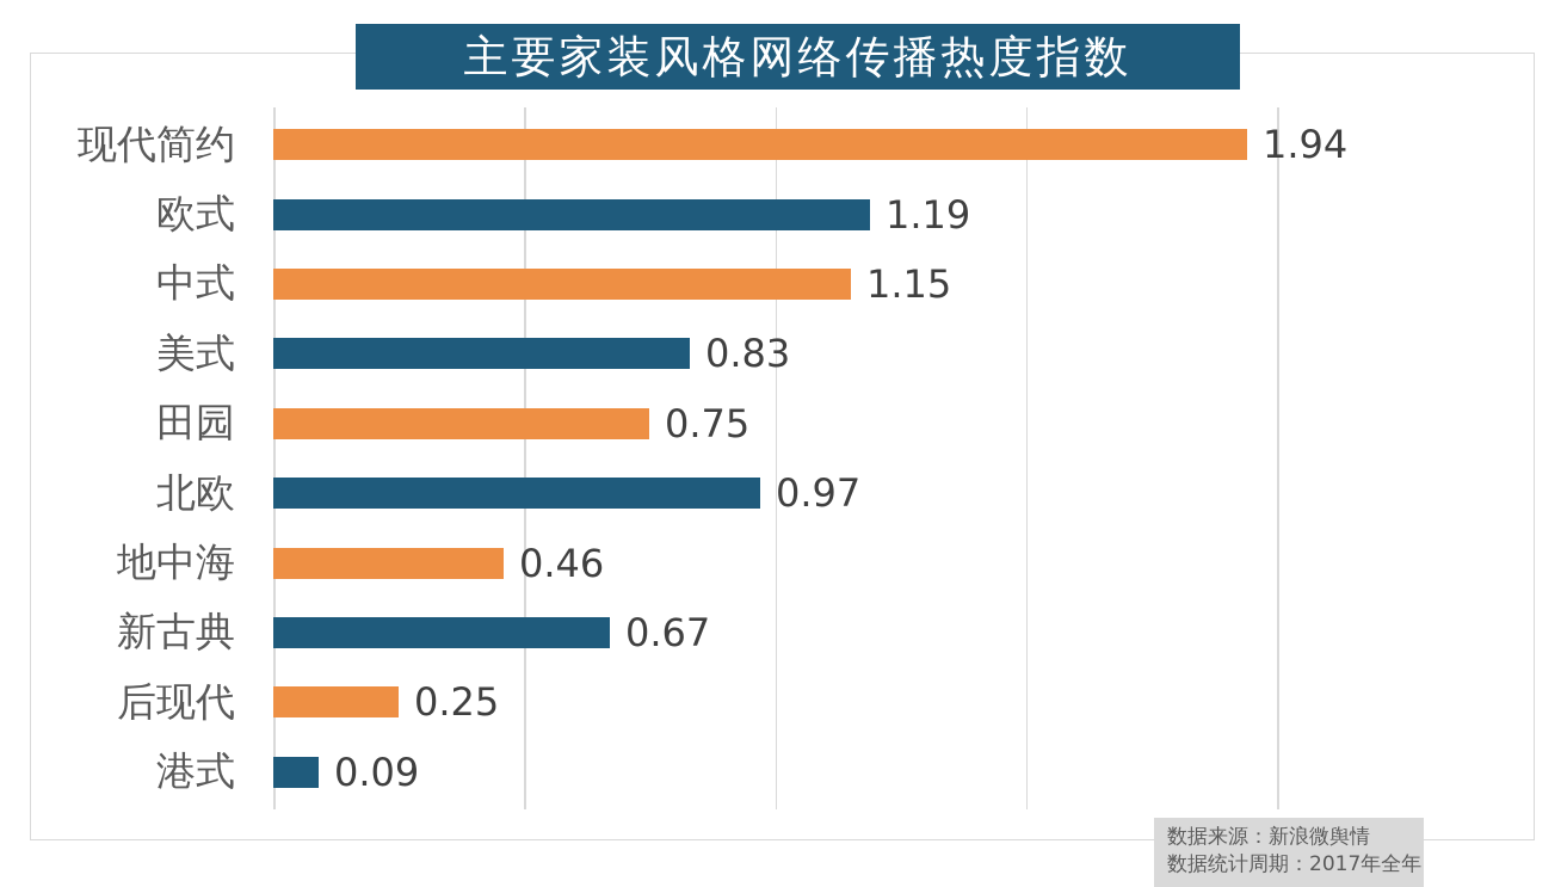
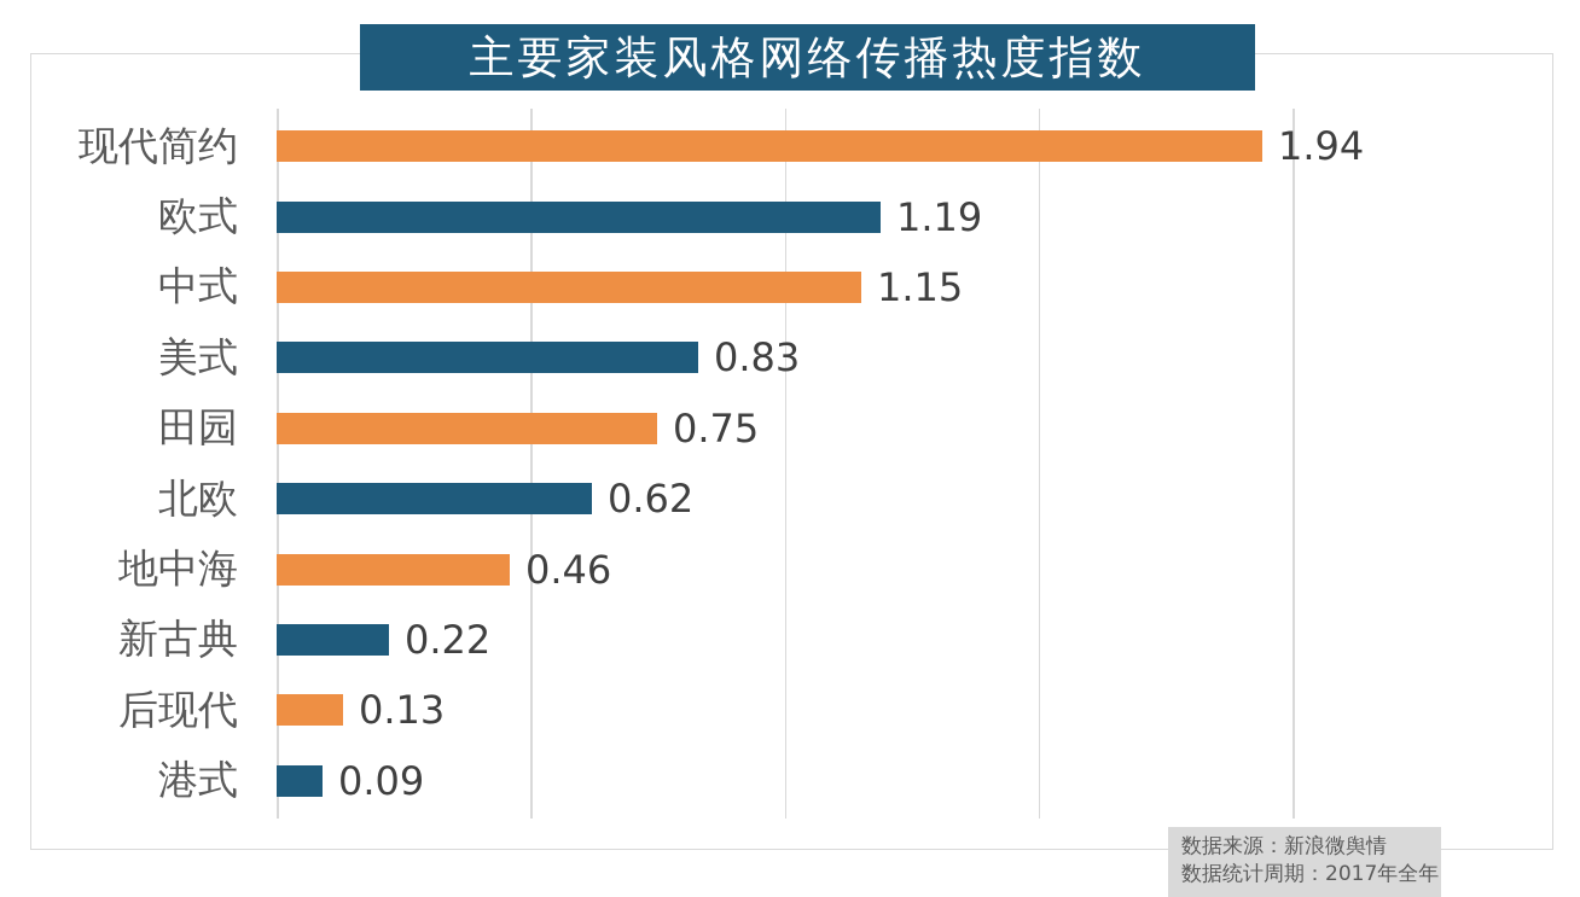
北欧: 0.97 -> 0.62
新古典: 0.67 -> 0.22
后现代: 0.25 -> 0.13
